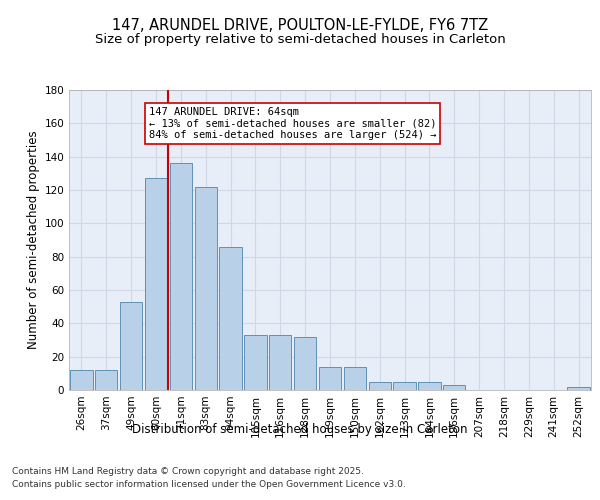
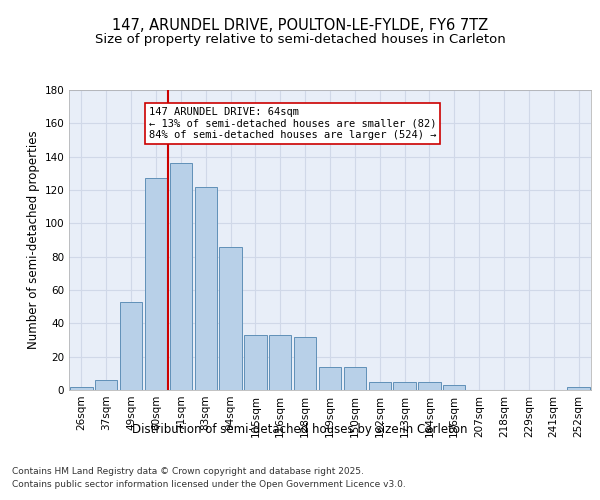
26sqm: 12 -> 2
37sqm: 12 -> 6
